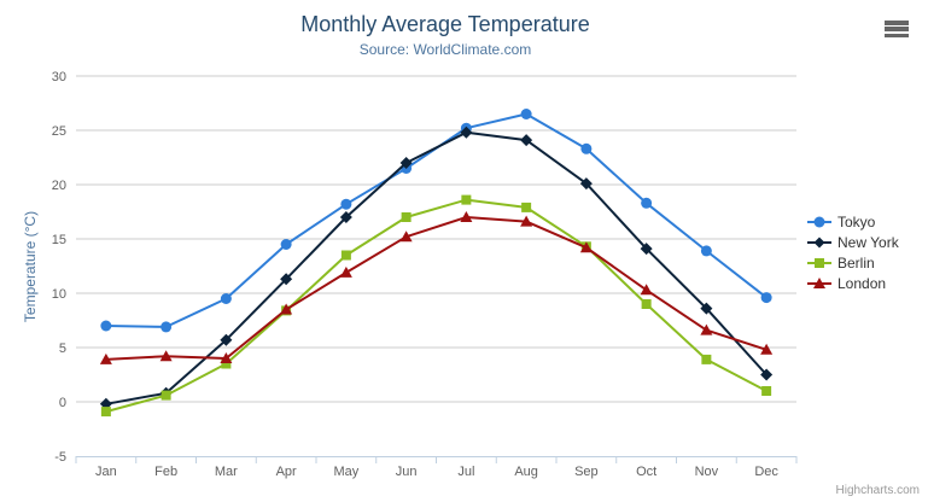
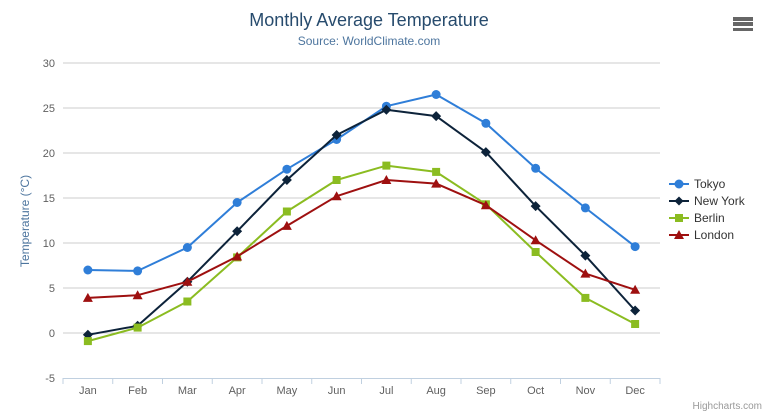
London/Mar: 4 -> 6
